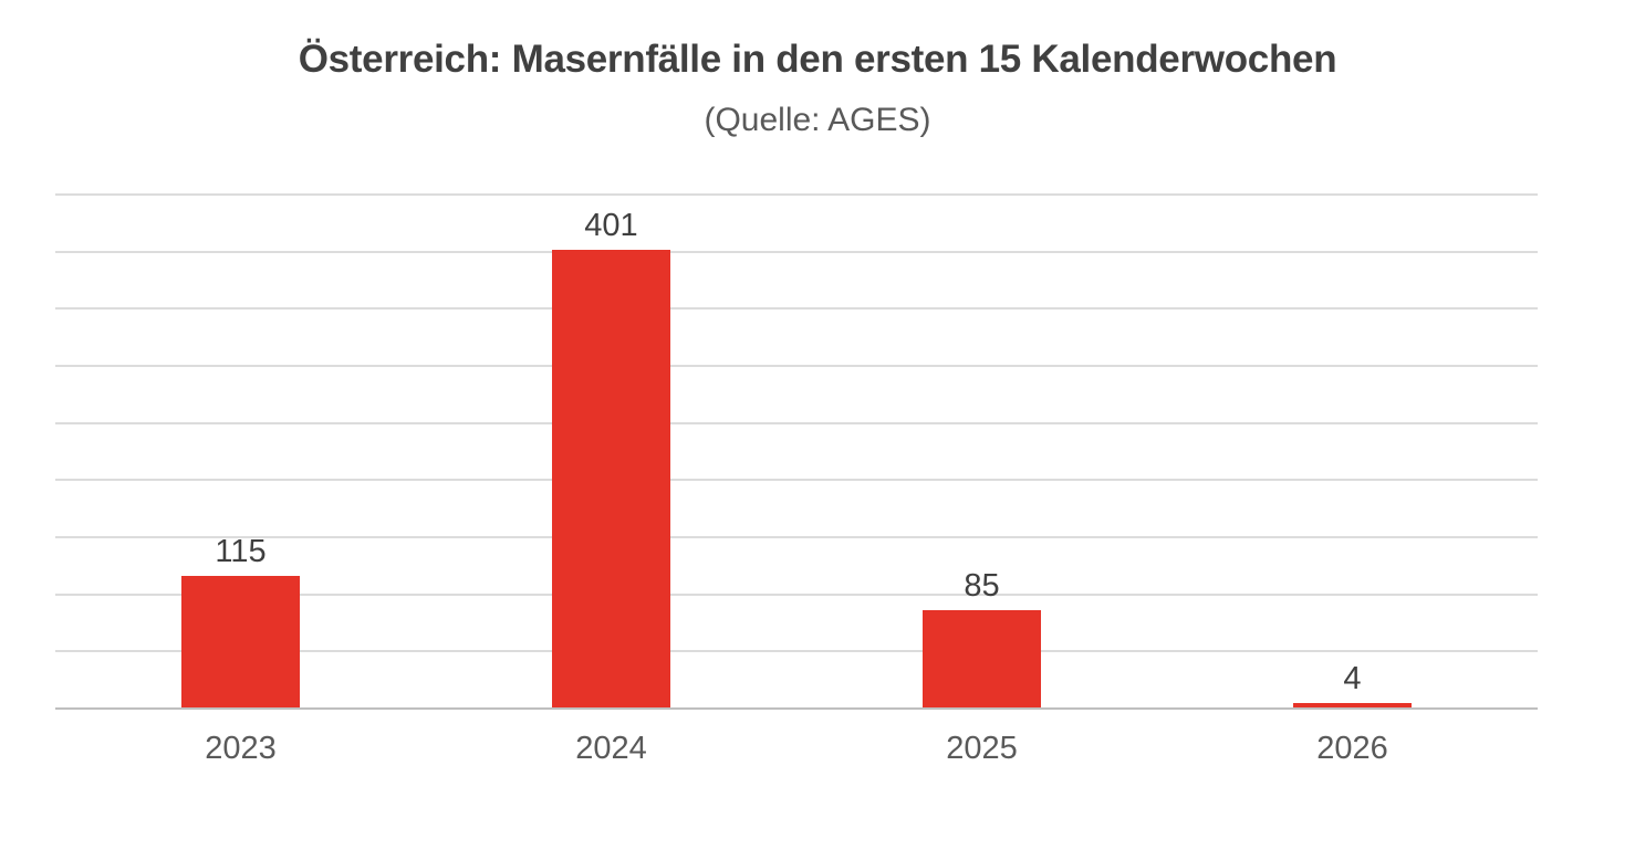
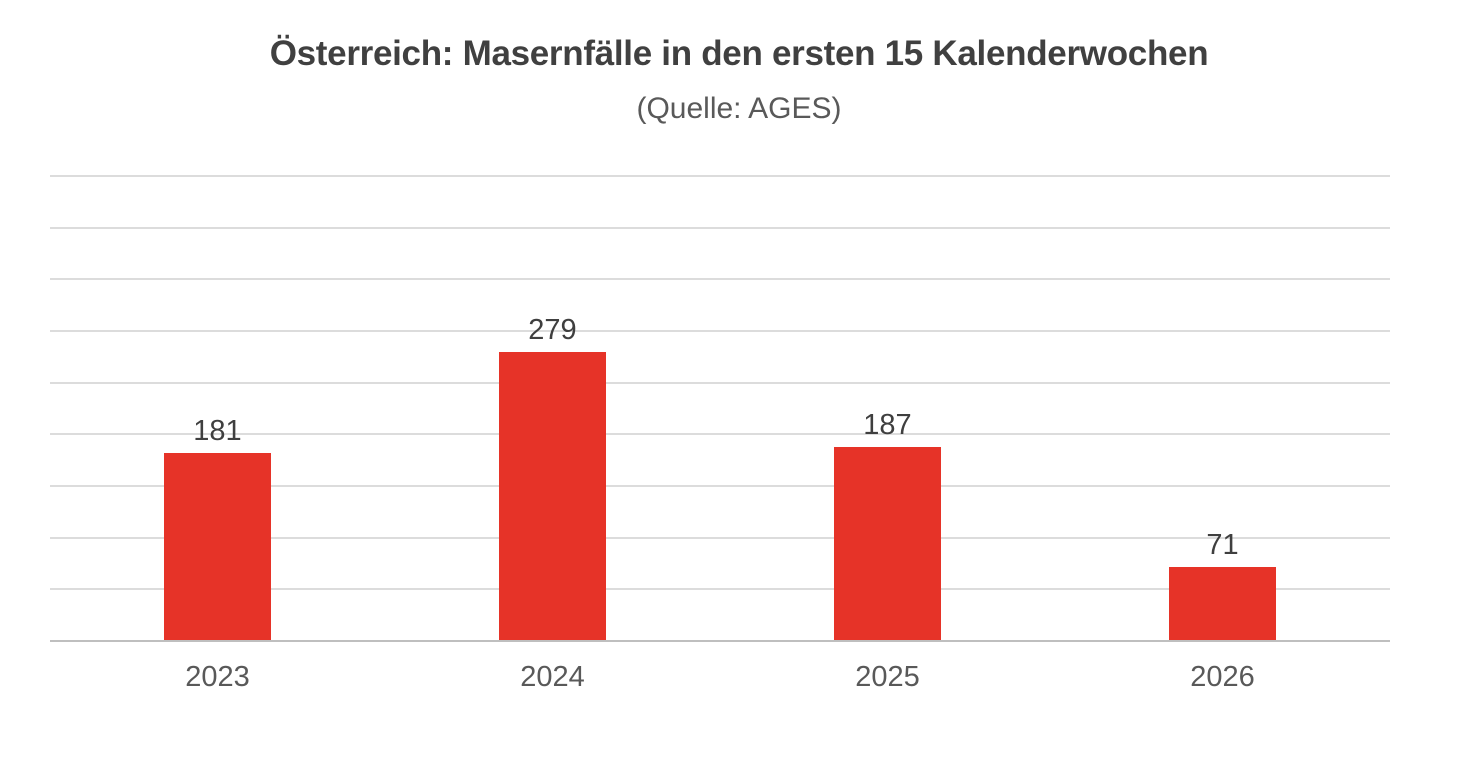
2023: 115 -> 181
2024: 401 -> 279
2025: 85 -> 187
2026: 4 -> 71
